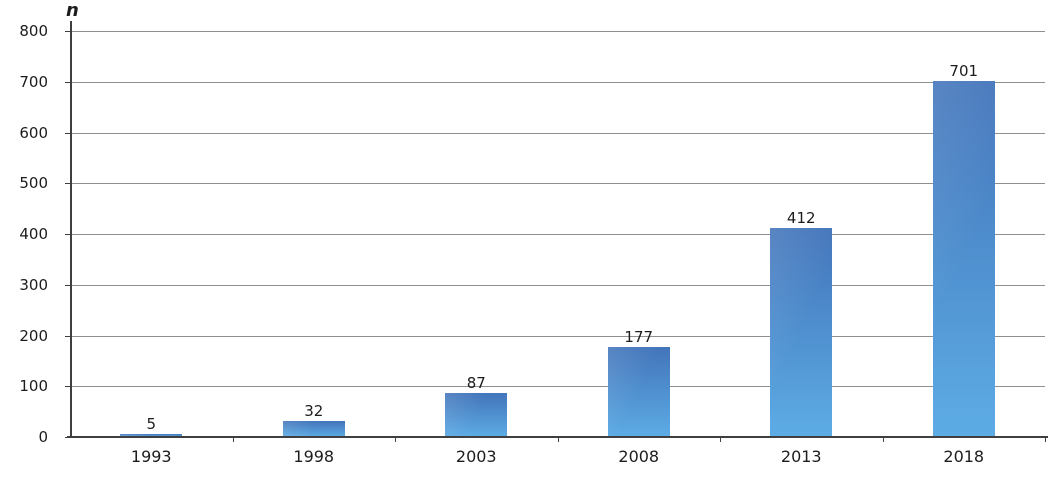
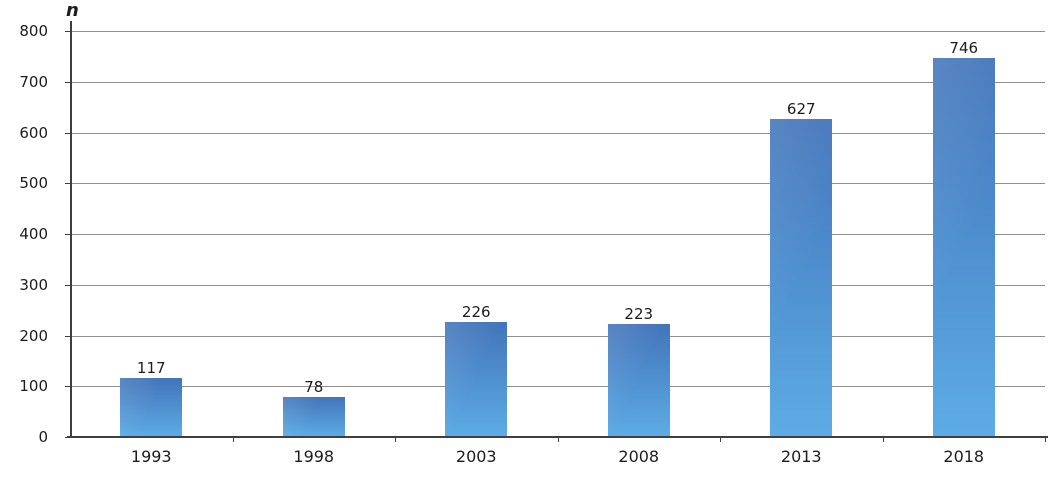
1993: 5 -> 117
1998: 32 -> 78
2003: 87 -> 226
2008: 177 -> 223
2013: 412 -> 627
2018: 701 -> 746
